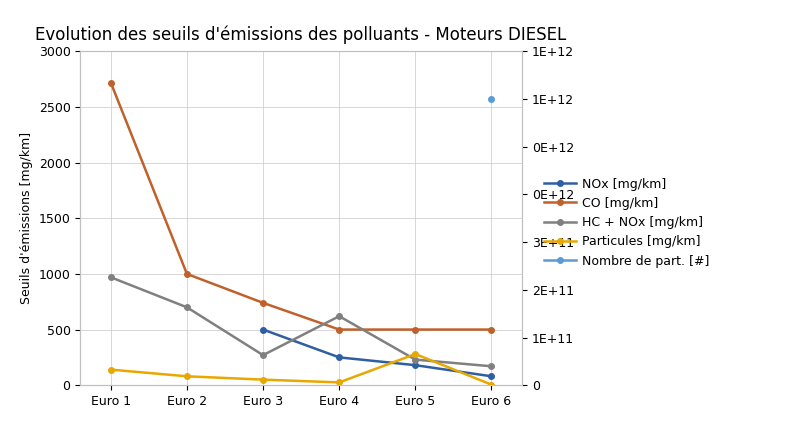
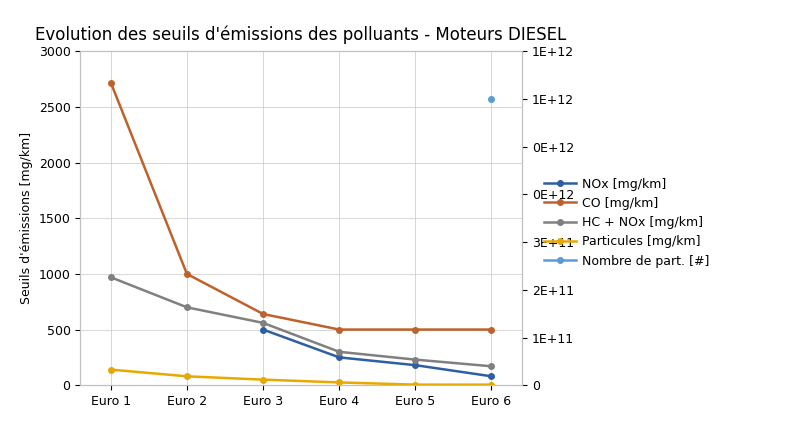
CO [mg/km]/Euro 3: 740 -> 640
HC + NOx [mg/km]/Euro 3: 270 -> 560
HC + NOx [mg/km]/Euro 4: 620 -> 300
Particules [mg/km]/Euro 5: 280 -> 0
